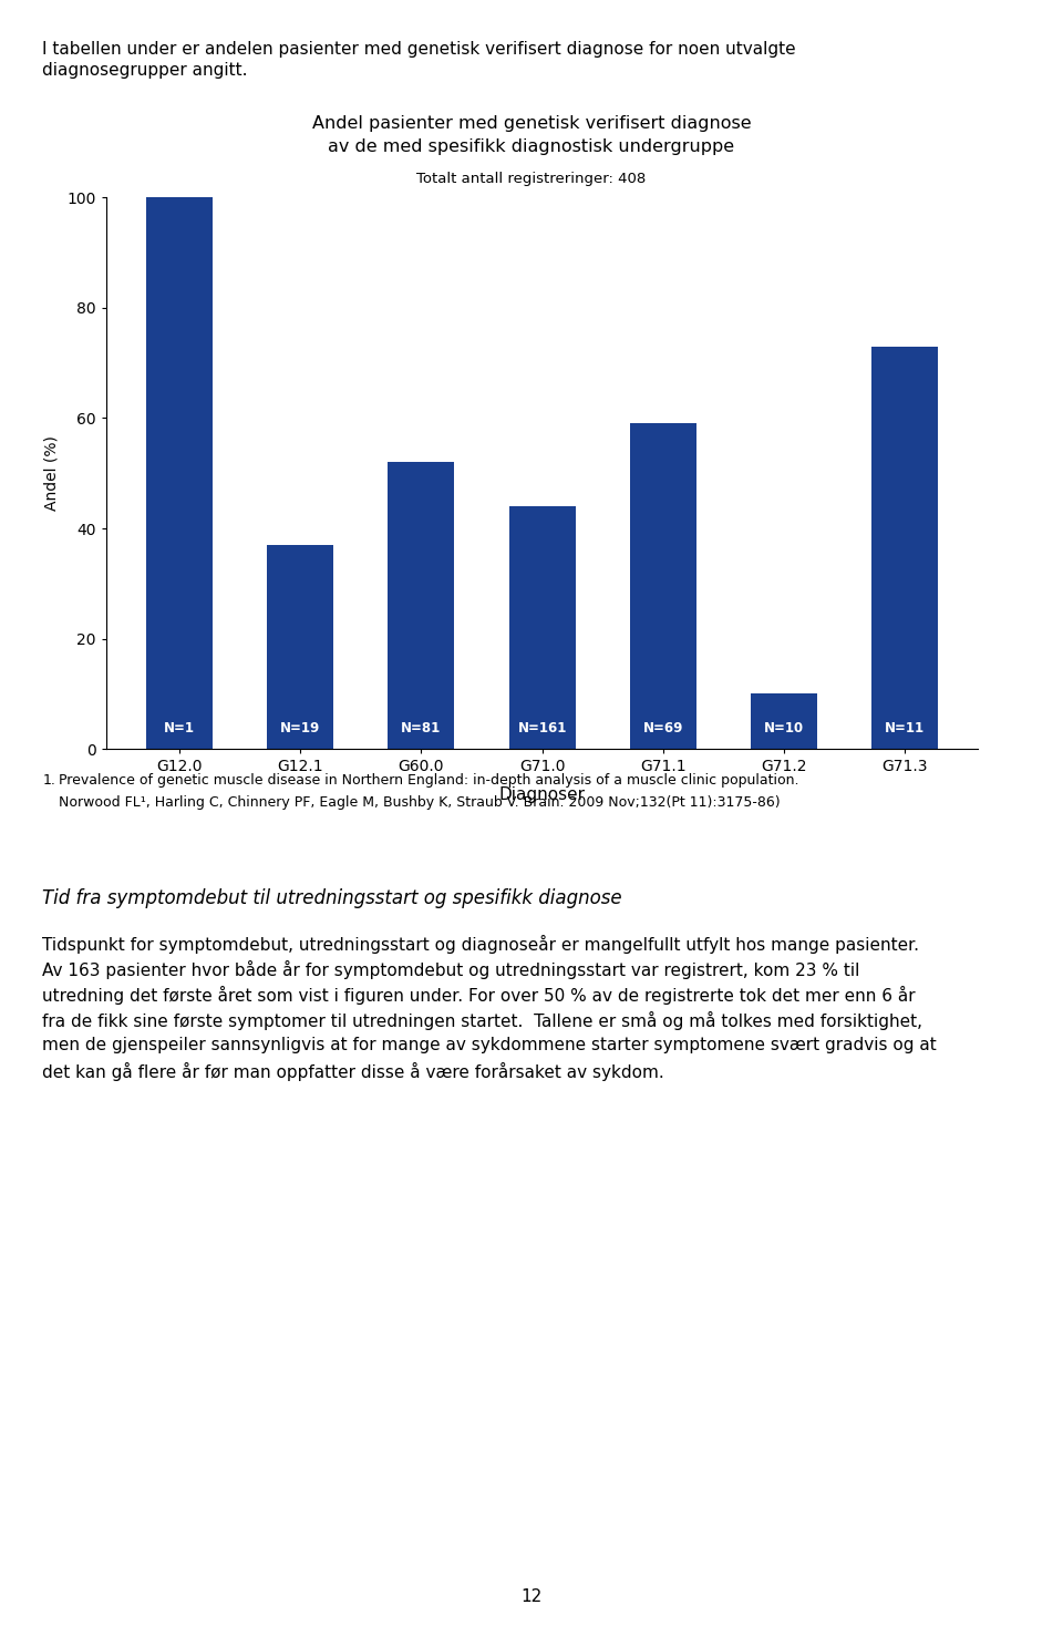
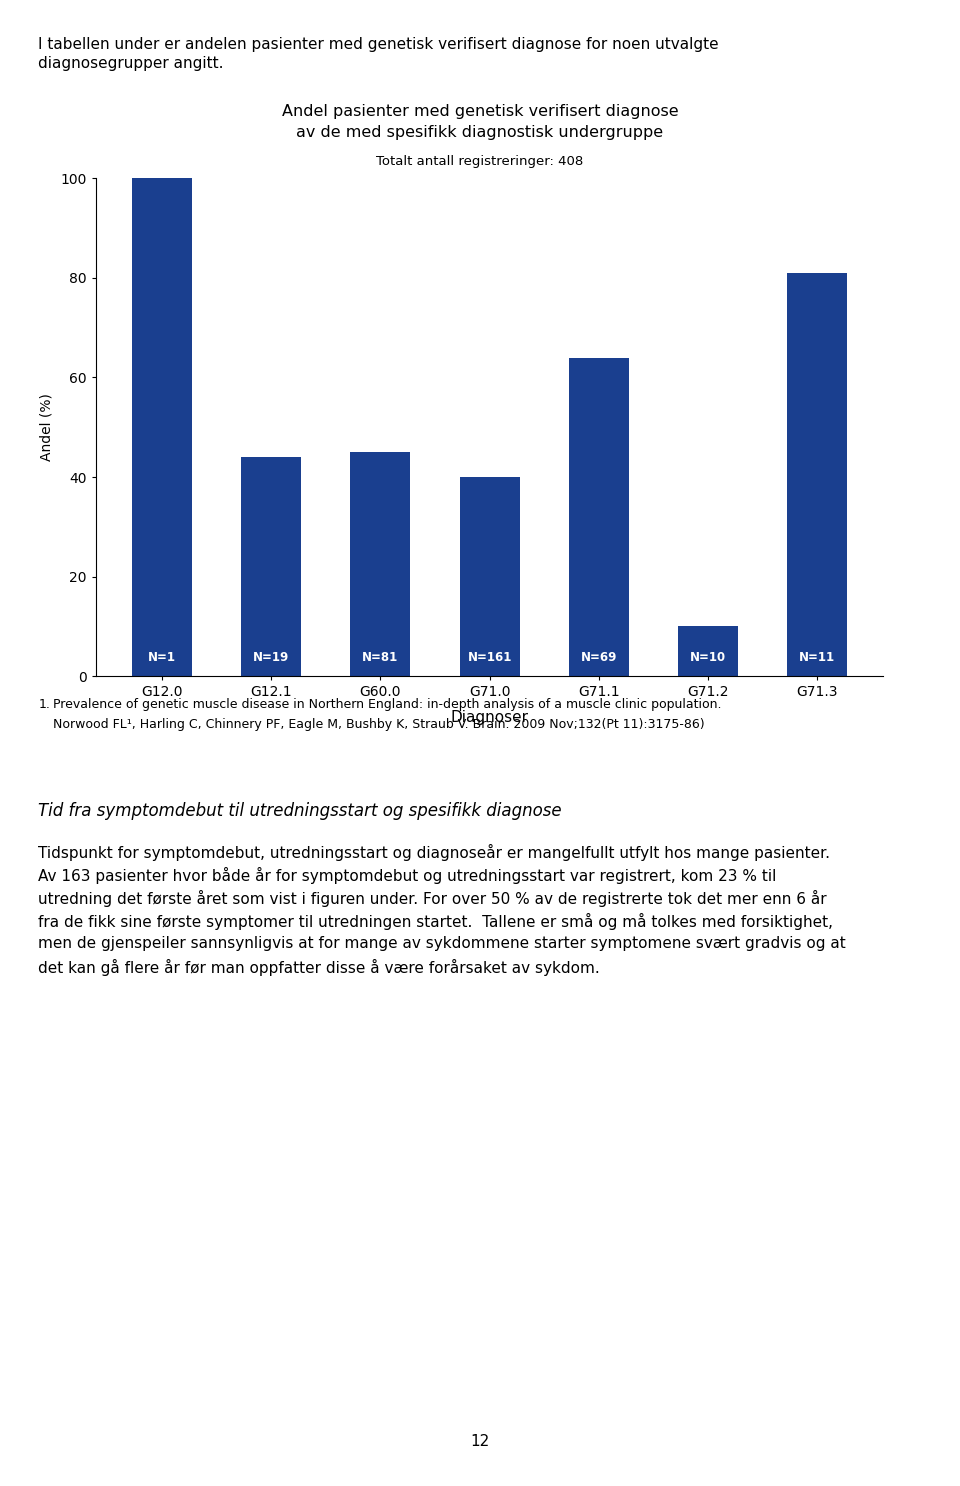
G12.1: 37 -> 44
G60.0: 52 -> 45
G71.0: 44 -> 40
G71.1: 59 -> 64
G71.3: 73 -> 81
